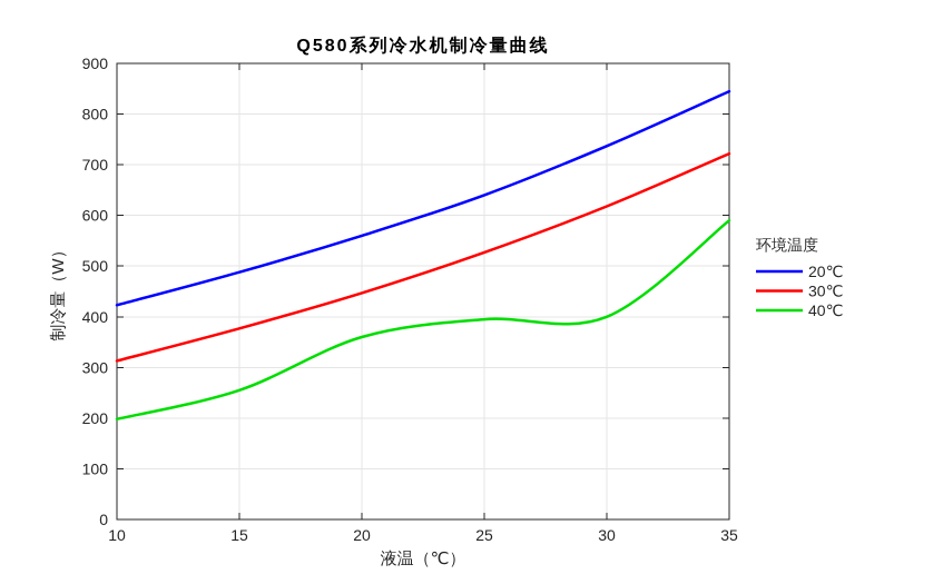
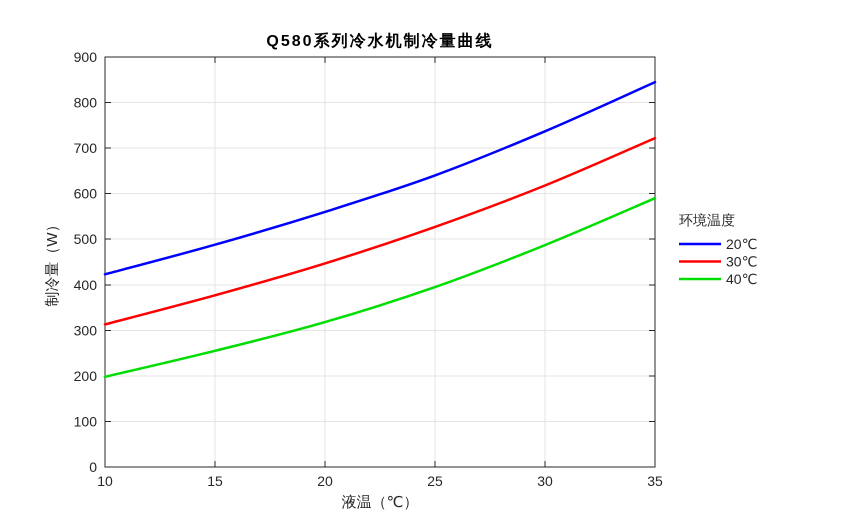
40℃/20: 360 -> 320
40℃/30: 400 -> 490
